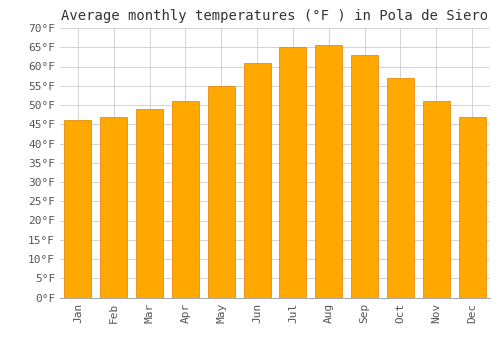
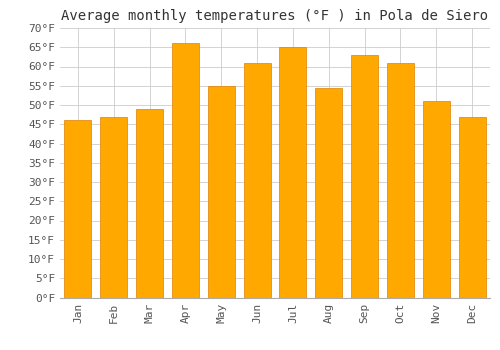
Apr: 51.0°F -> 66.0°F
Aug: 65.5°F -> 54.5°F
Oct: 57.0°F -> 61.0°F
